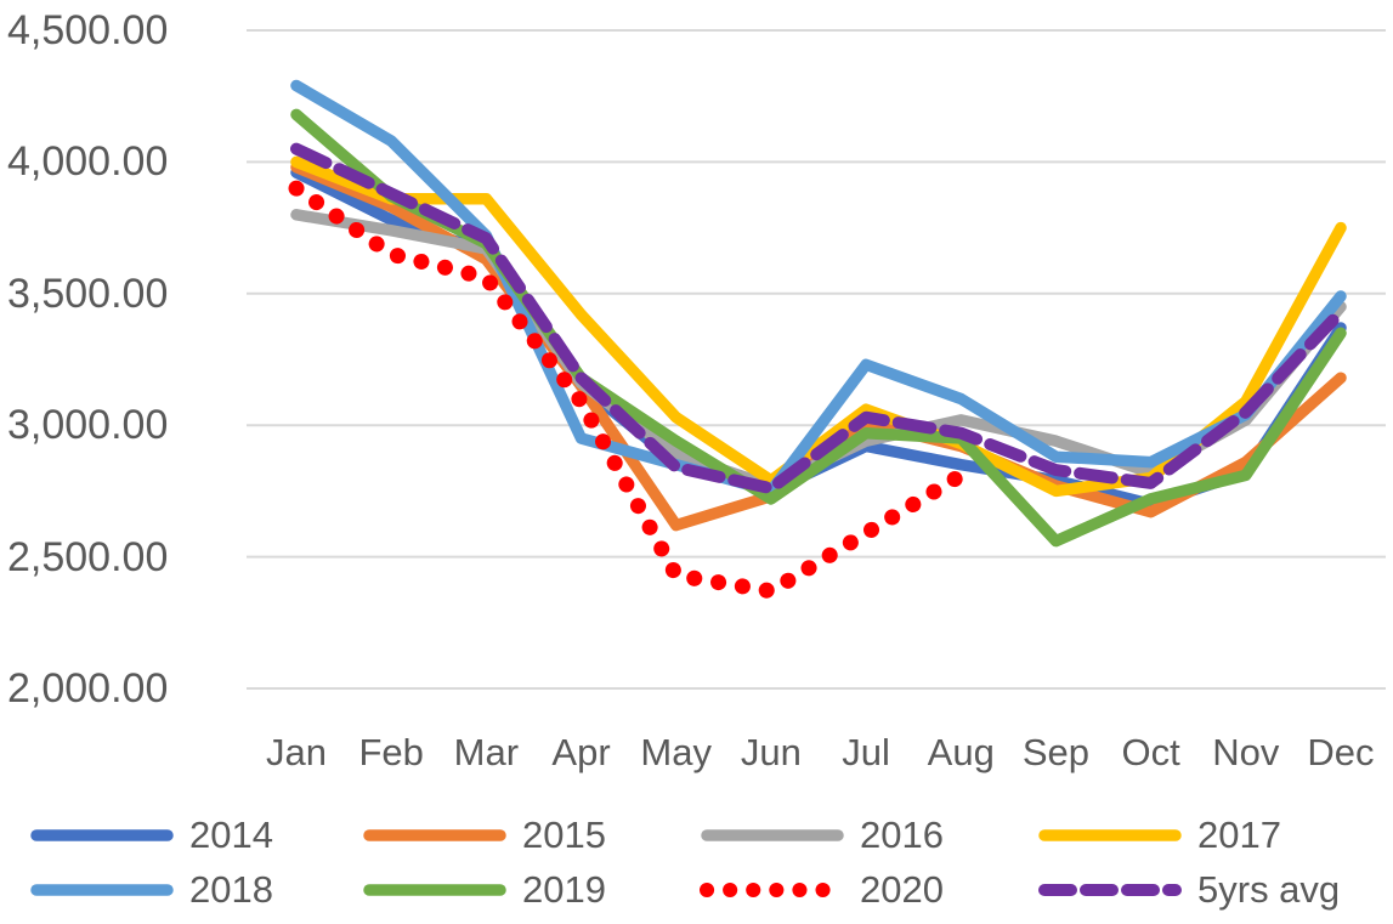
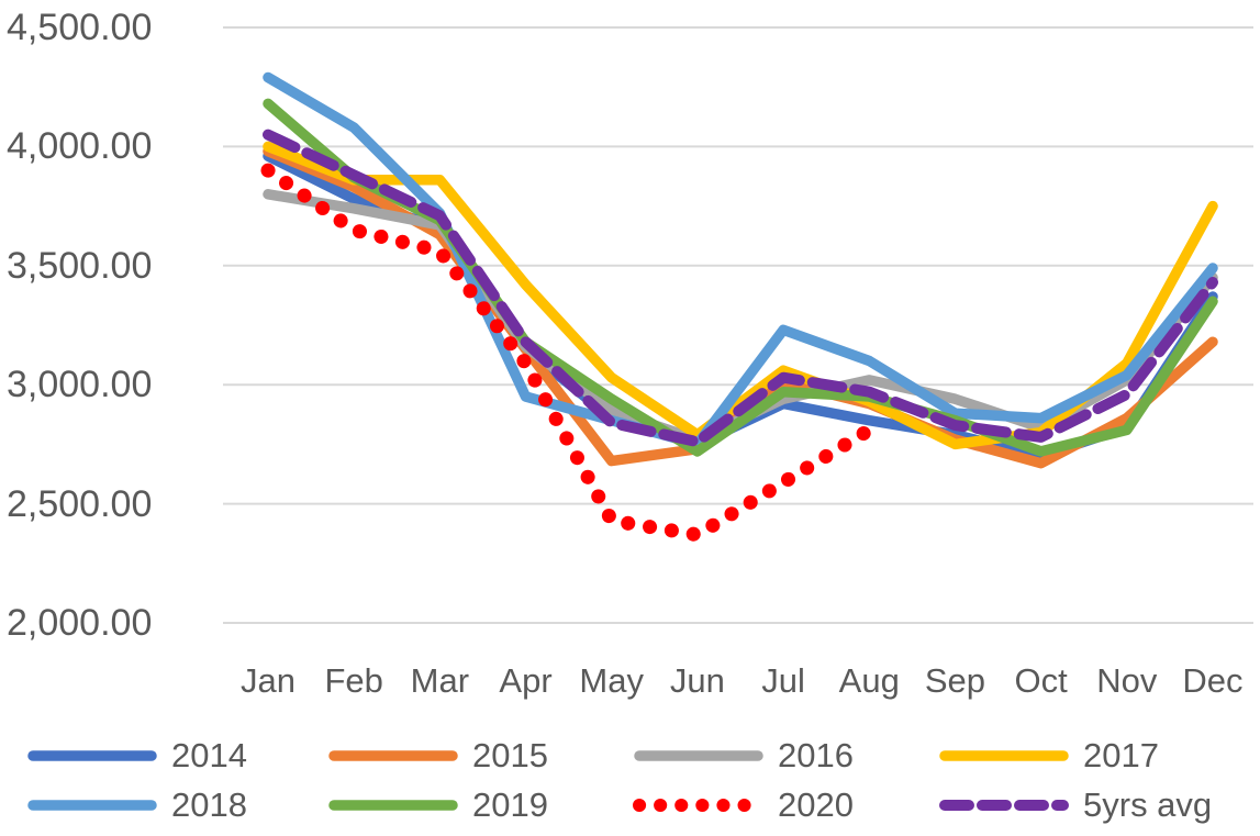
2015/May: 2620 -> 2680
2019/Sep: 2560 -> 2850
5yrs avg/Nov: 3050 -> 2960
